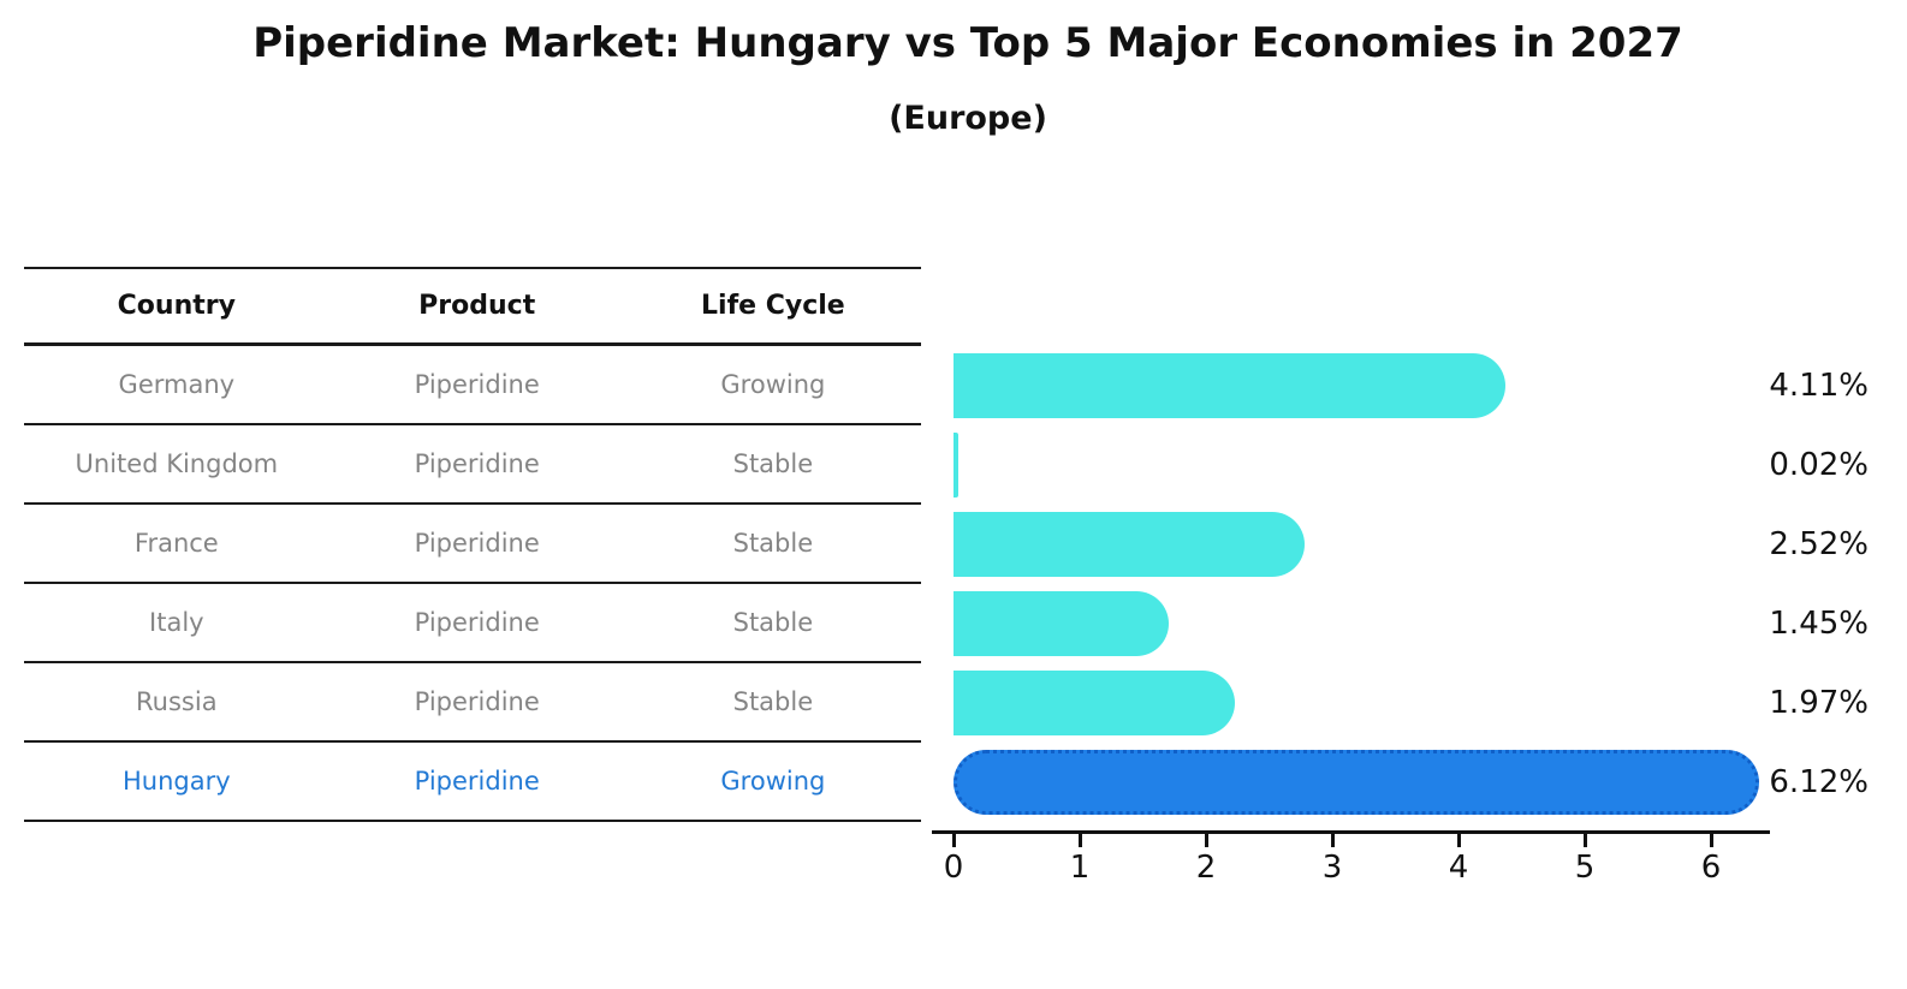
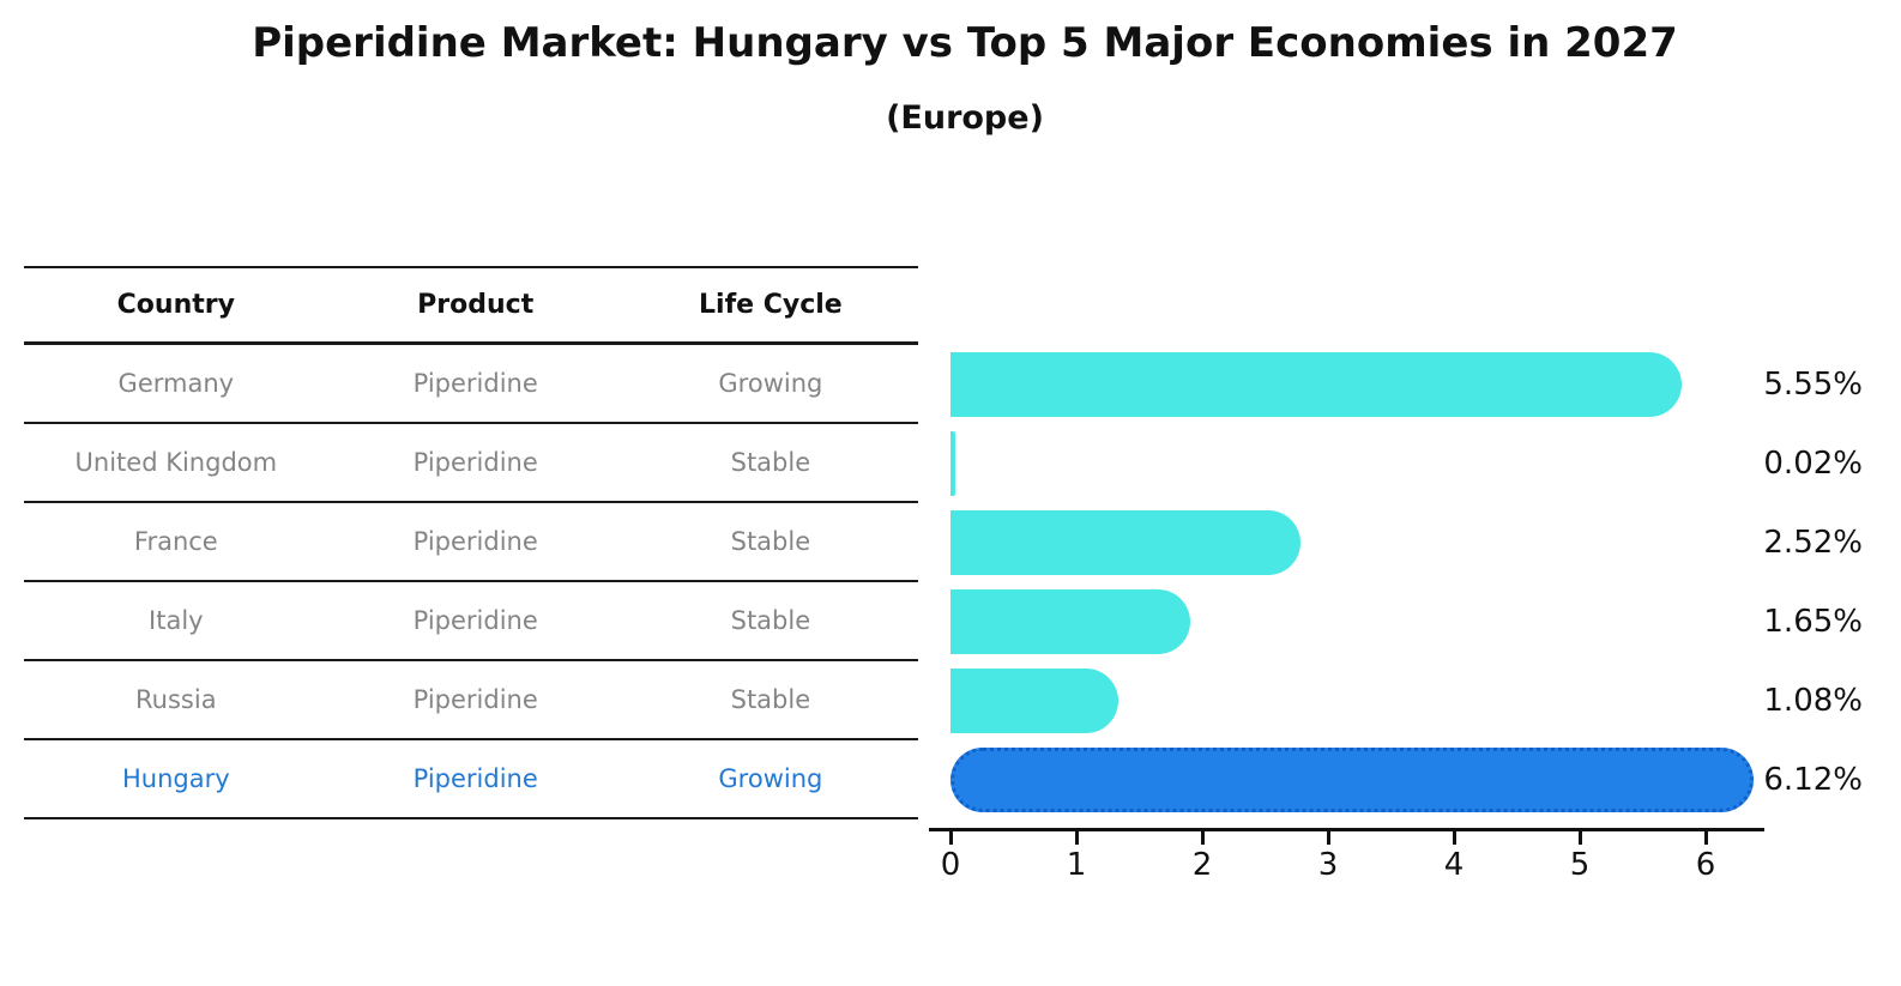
Germany: 4.11% -> 5.55%
Italy: 1.45% -> 1.65%
Russia: 1.97% -> 1.08%
